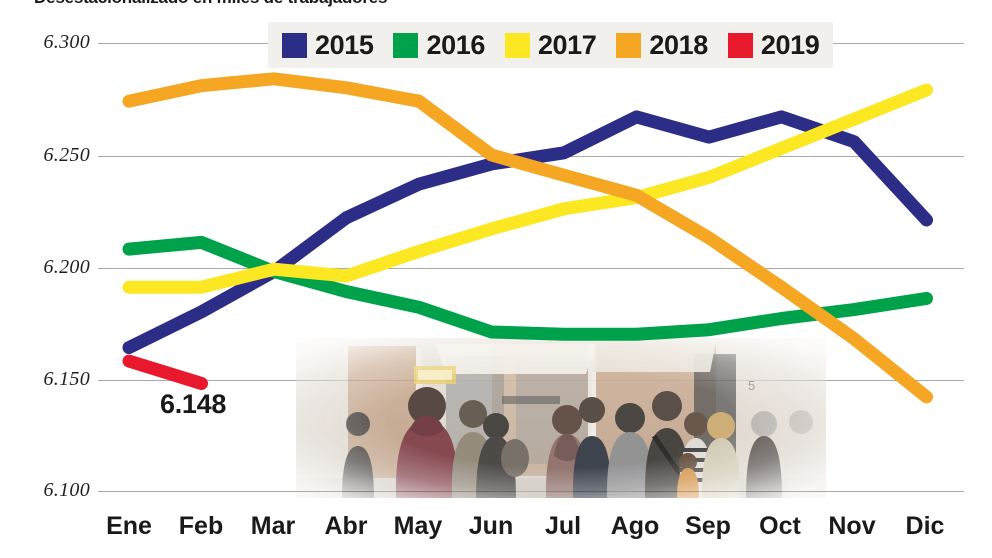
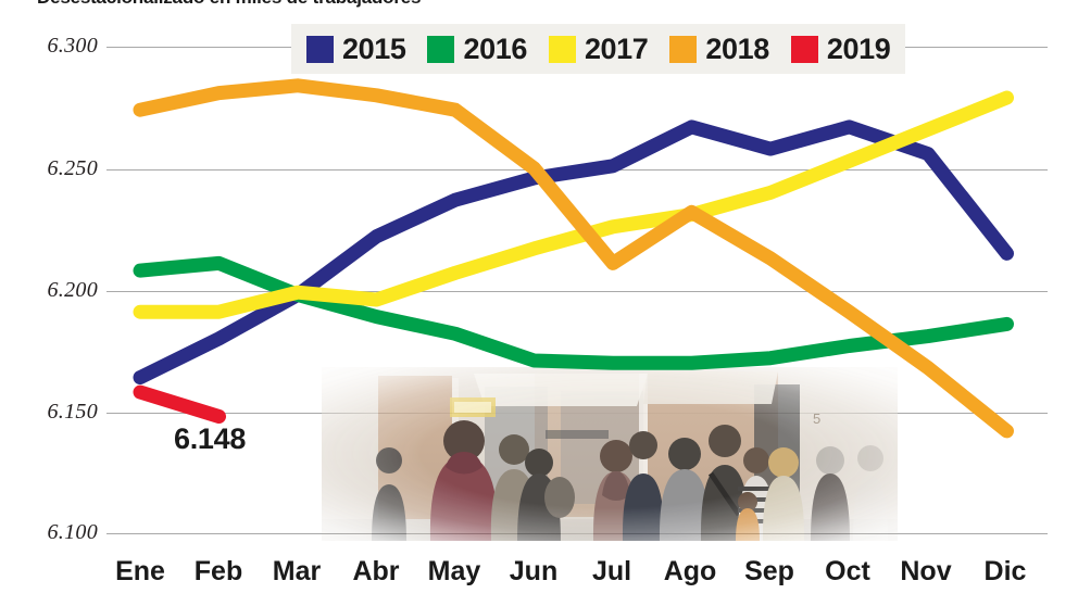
2018/Jul: 6241 -> 6211
2015/Dic: 6221 -> 6215
